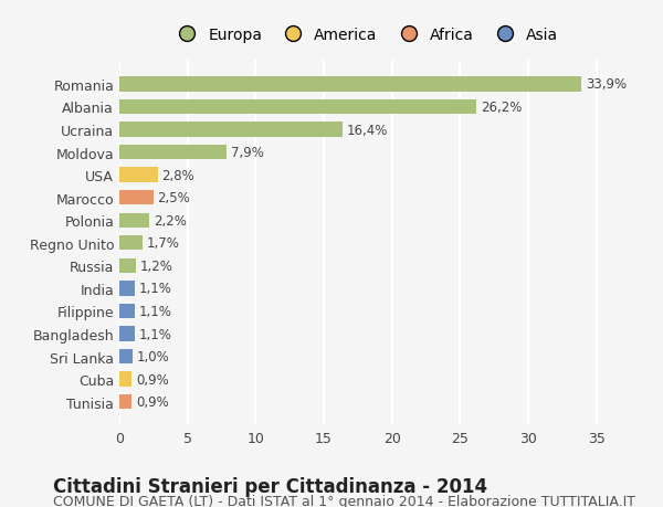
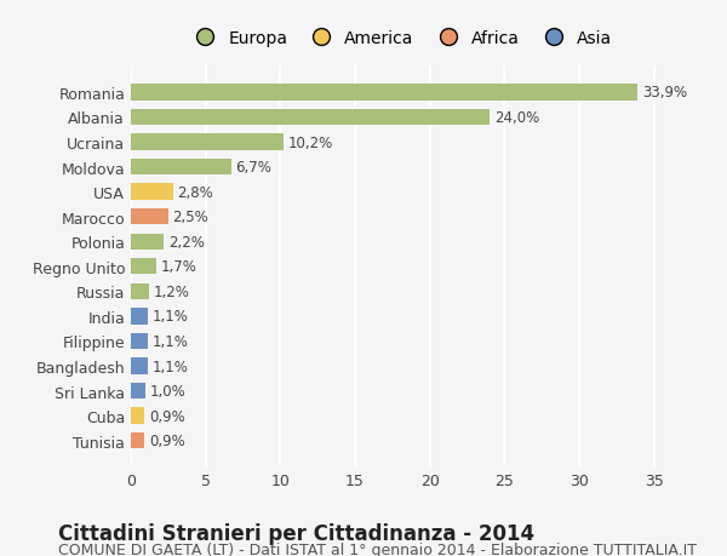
Albania: 26,2% -> 24,0%
Ucraina: 16,4% -> 10,2%
Moldova: 7,9% -> 6,7%
